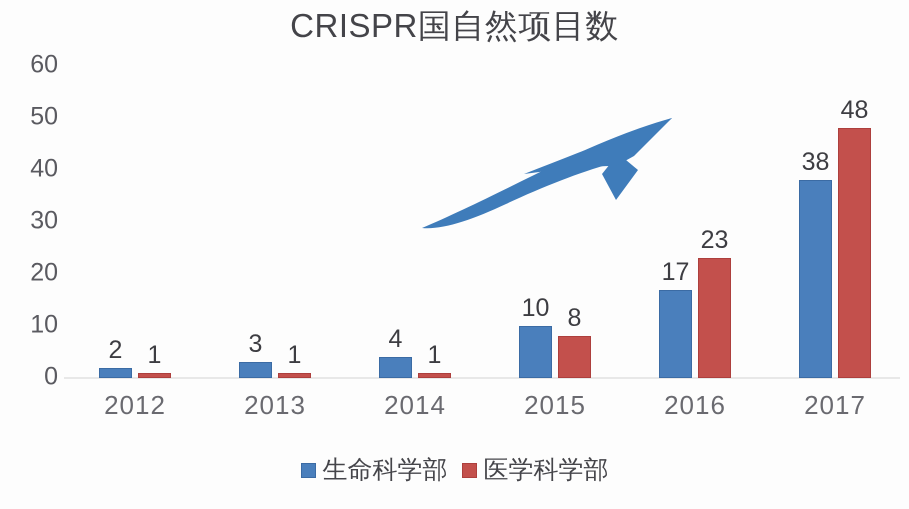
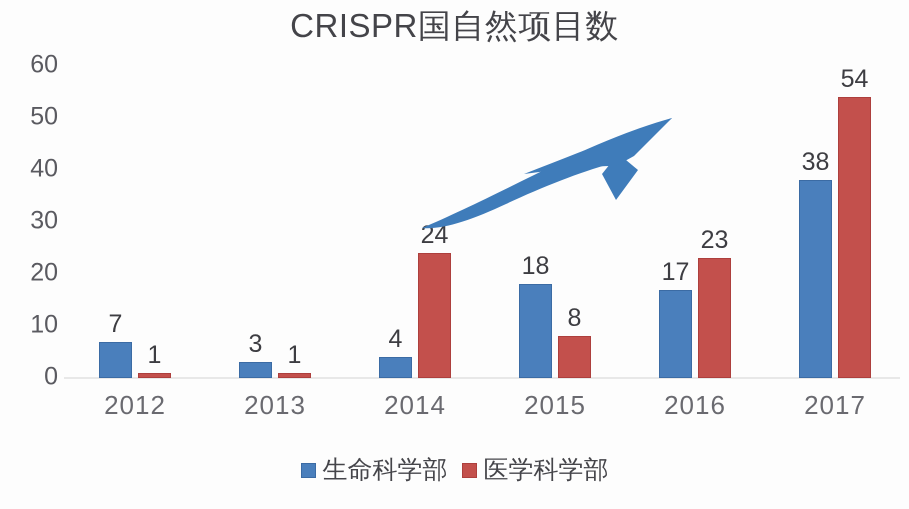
生命科学部/2012: 2 -> 7
医学科学部/2014: 1 -> 24
生命科学部/2015: 10 -> 18
医学科学部/2017: 48 -> 54
